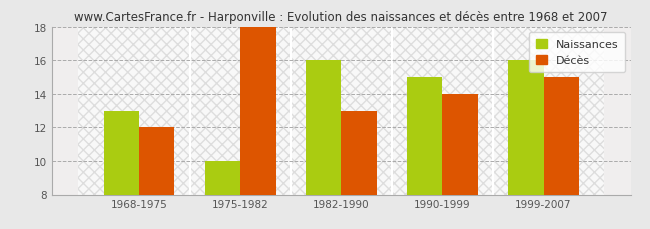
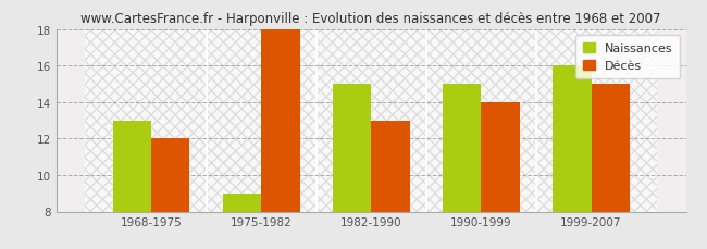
Naissances/1975-1982: 10 -> 9
Naissances/1982-1990: 16 -> 15
